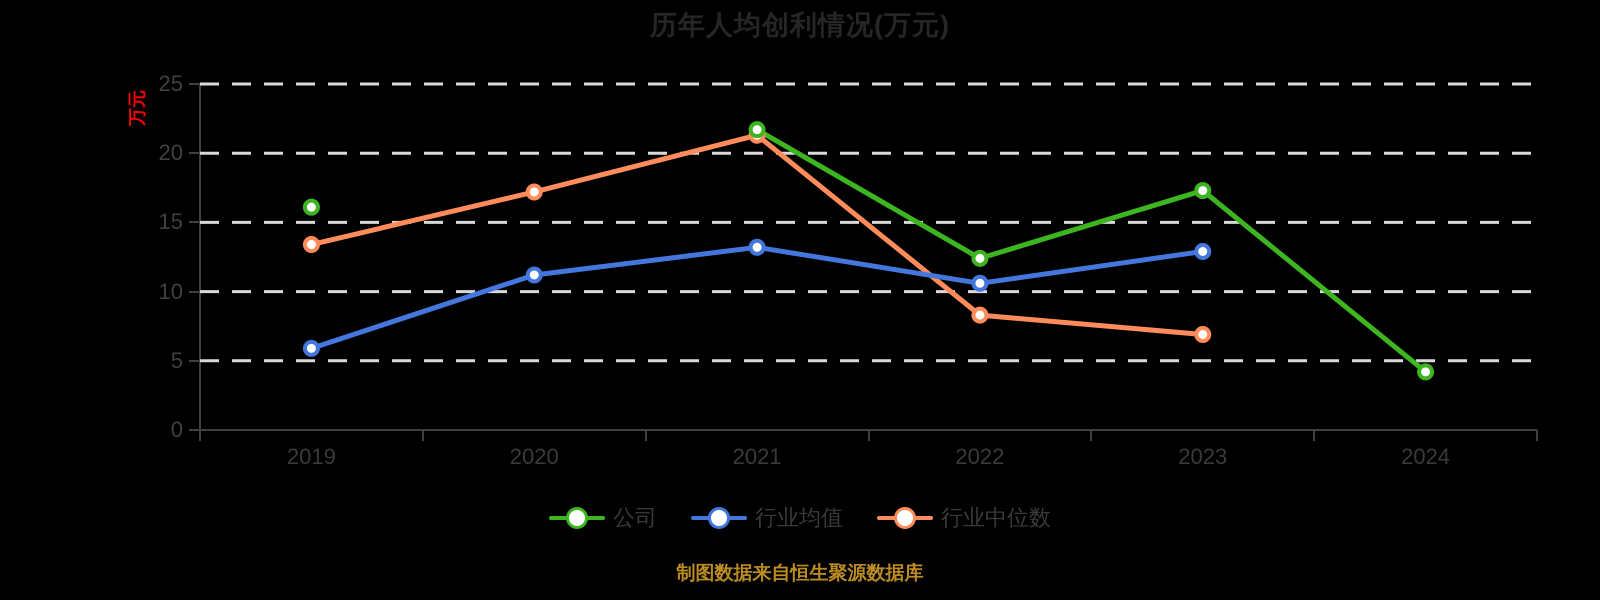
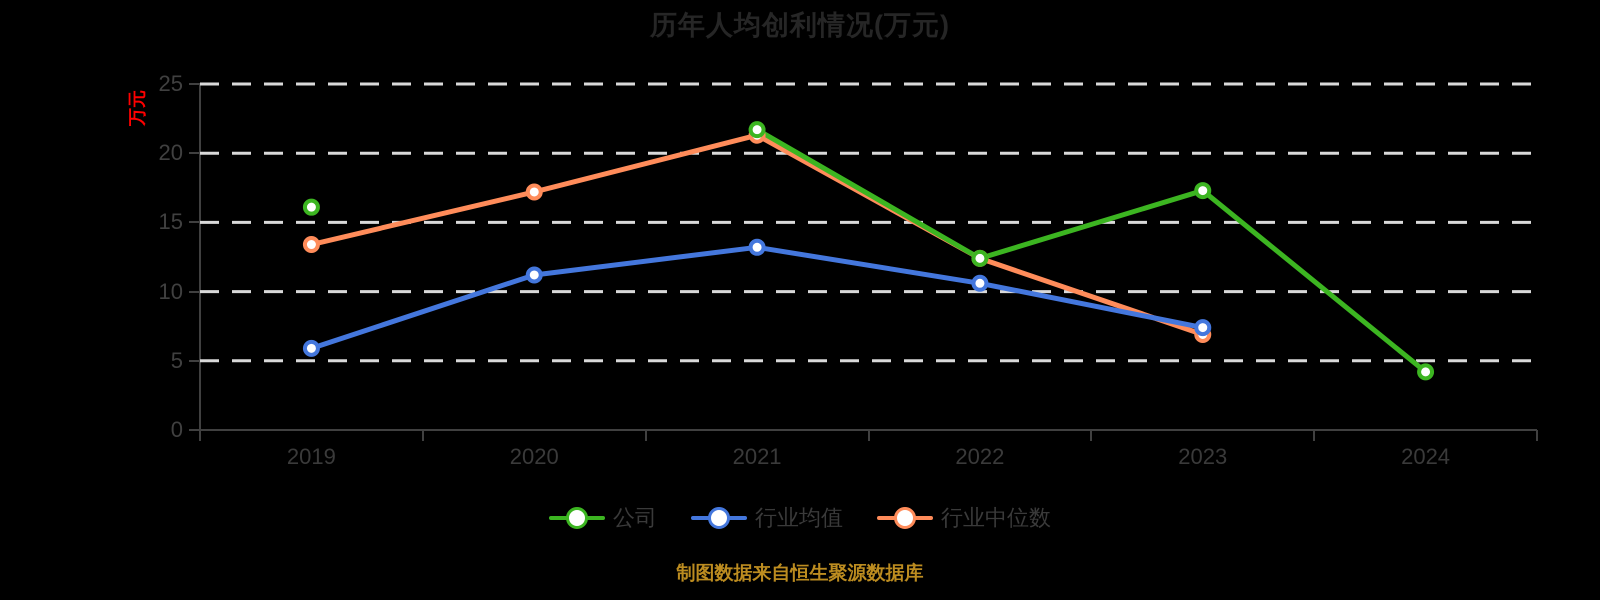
行业中位数/2022: 8.3 -> 12.4
行业均值/2023: 12.9 -> 7.4
